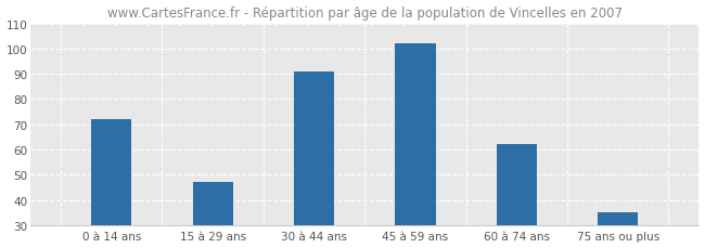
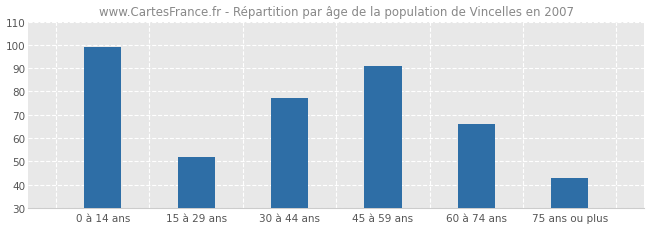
0 à 14 ans: 72 -> 99
15 à 29 ans: 47 -> 52
30 à 44 ans: 91 -> 77
45 à 59 ans: 102 -> 91
60 à 74 ans: 62 -> 66
75 ans ou plus: 35 -> 43
